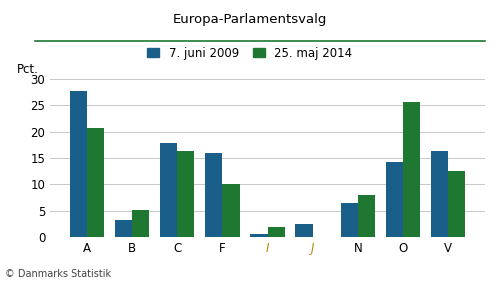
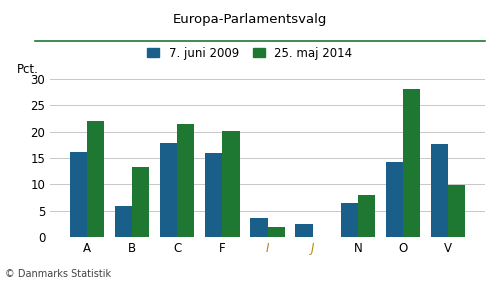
7. juni 2009/A: 27.8 -> 16.2
25. maj 2014/A: 20.7 -> 22.0
7. juni 2009/B: 3.3 -> 5.8
25. maj 2014/B: 5.2 -> 13.2
25. maj 2014/C: 16.4 -> 21.4
25. maj 2014/F: 10.1 -> 20.2
7. juni 2009/I: 0.5 -> 3.6
25. maj 2014/O: 25.6 -> 28.0
7. juni 2009/V: 16.4 -> 17.6
25. maj 2014/V: 12.6 -> 9.8
